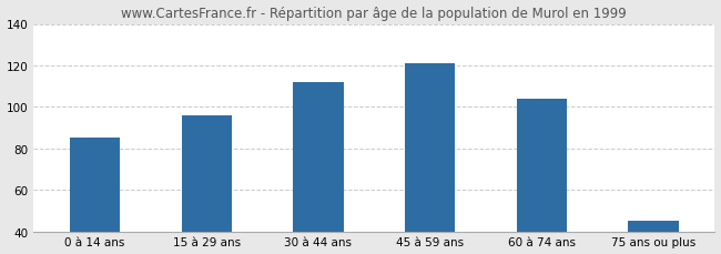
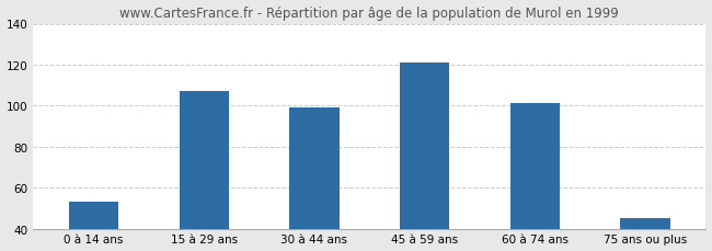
0 à 14 ans: 85 -> 53
15 à 29 ans: 96 -> 107
30 à 44 ans: 112 -> 99
60 à 74 ans: 104 -> 101
